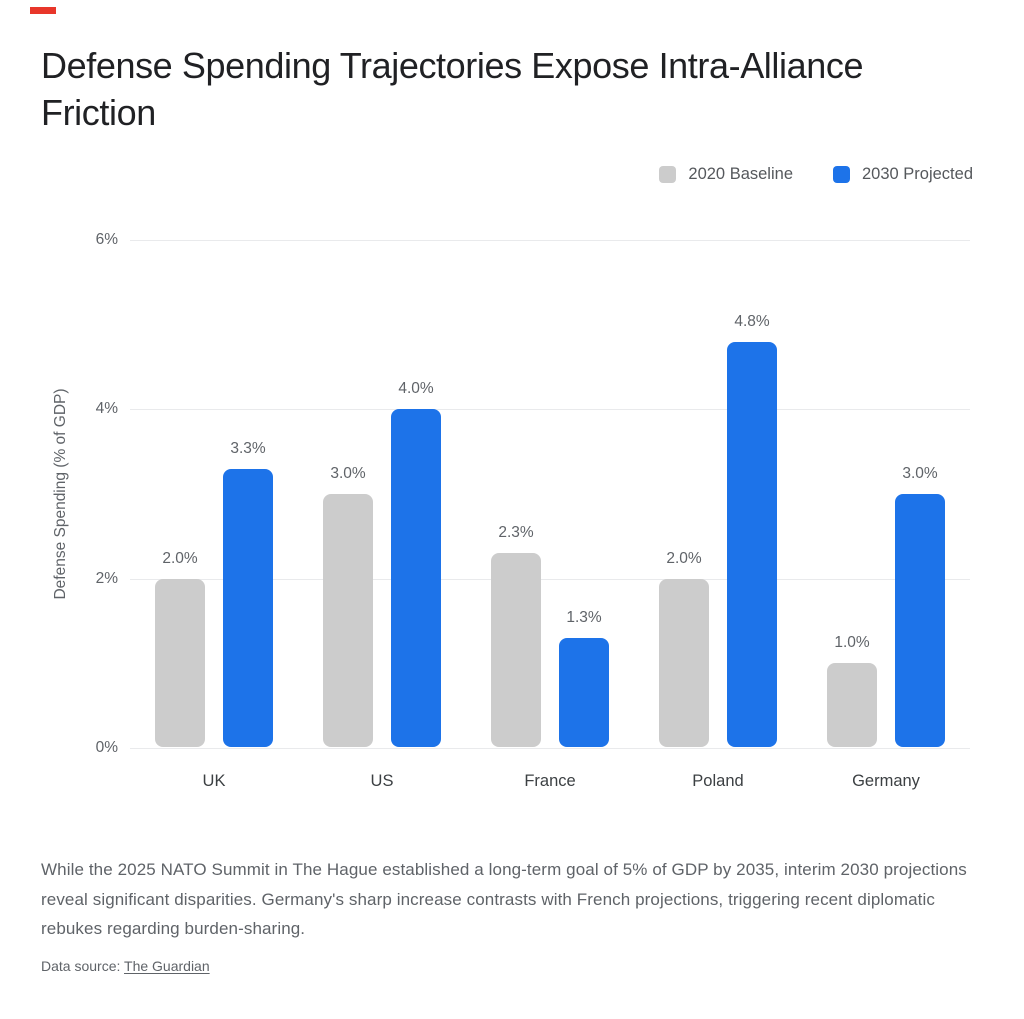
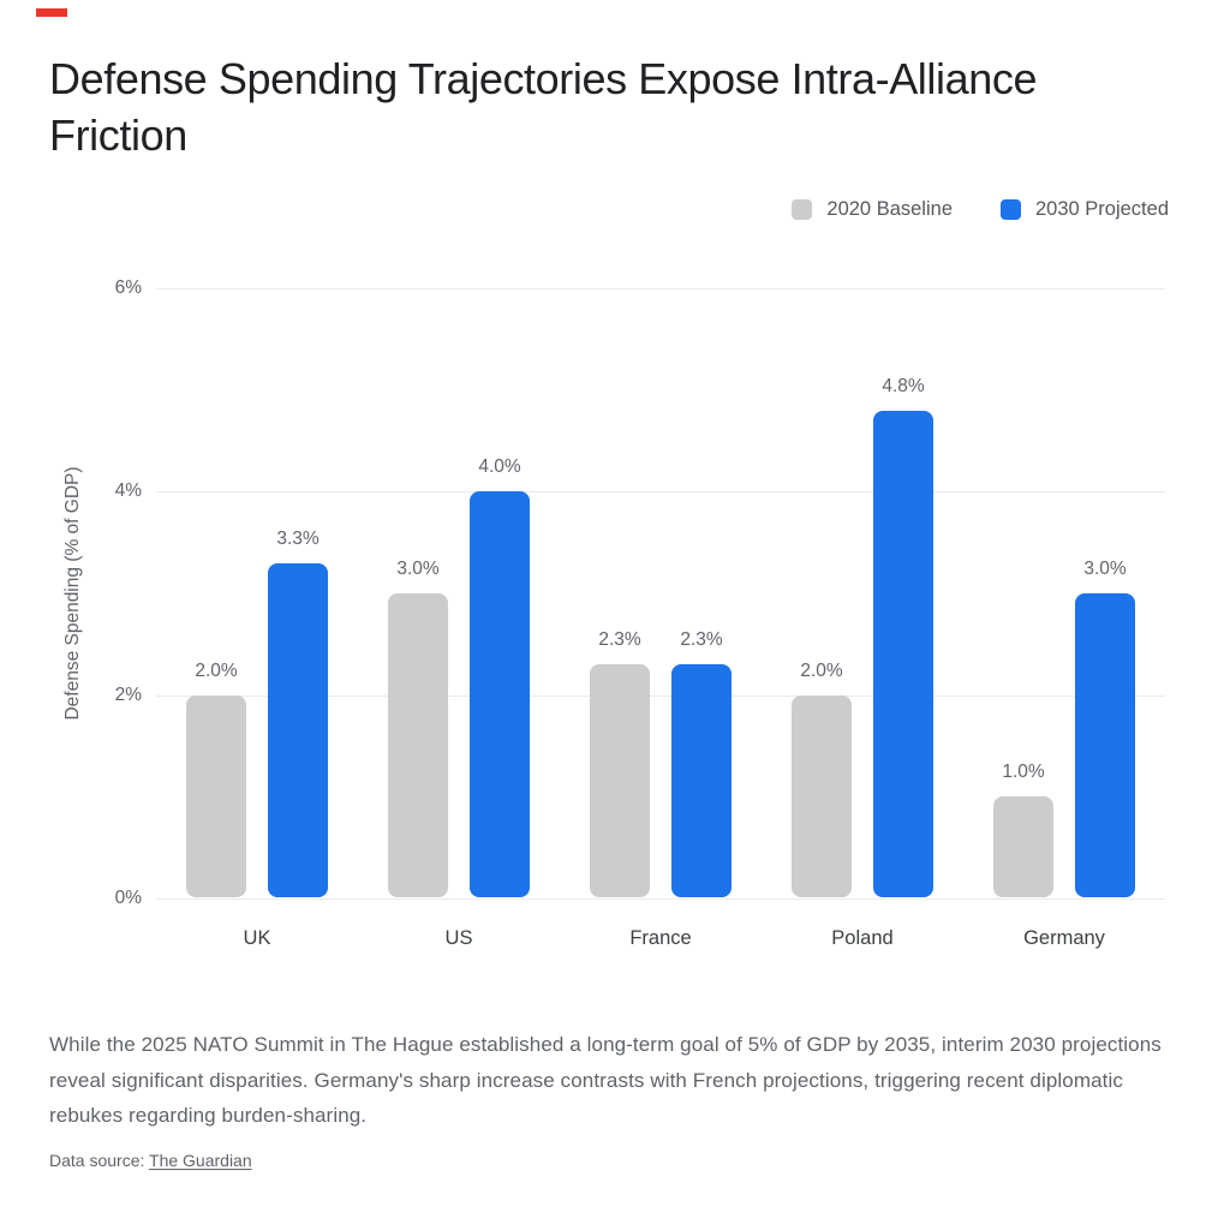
2030 Projected/France: 1.3% -> 2.3%
